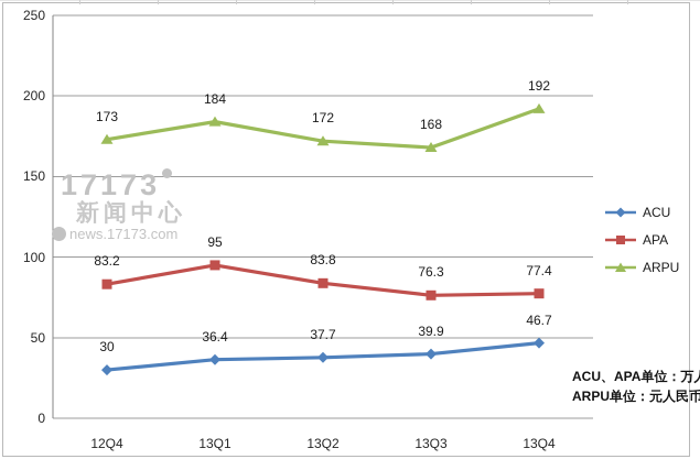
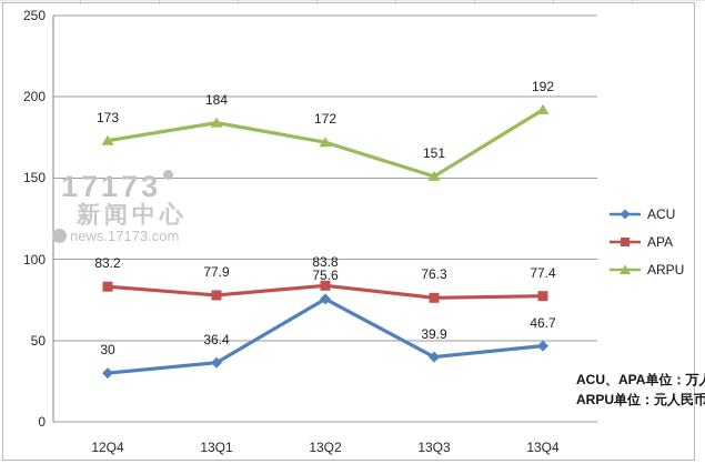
APA/13Q1: 95 -> 77.9
ACU/13Q2: 37.7 -> 75.6
ARPU/13Q3: 168 -> 151
